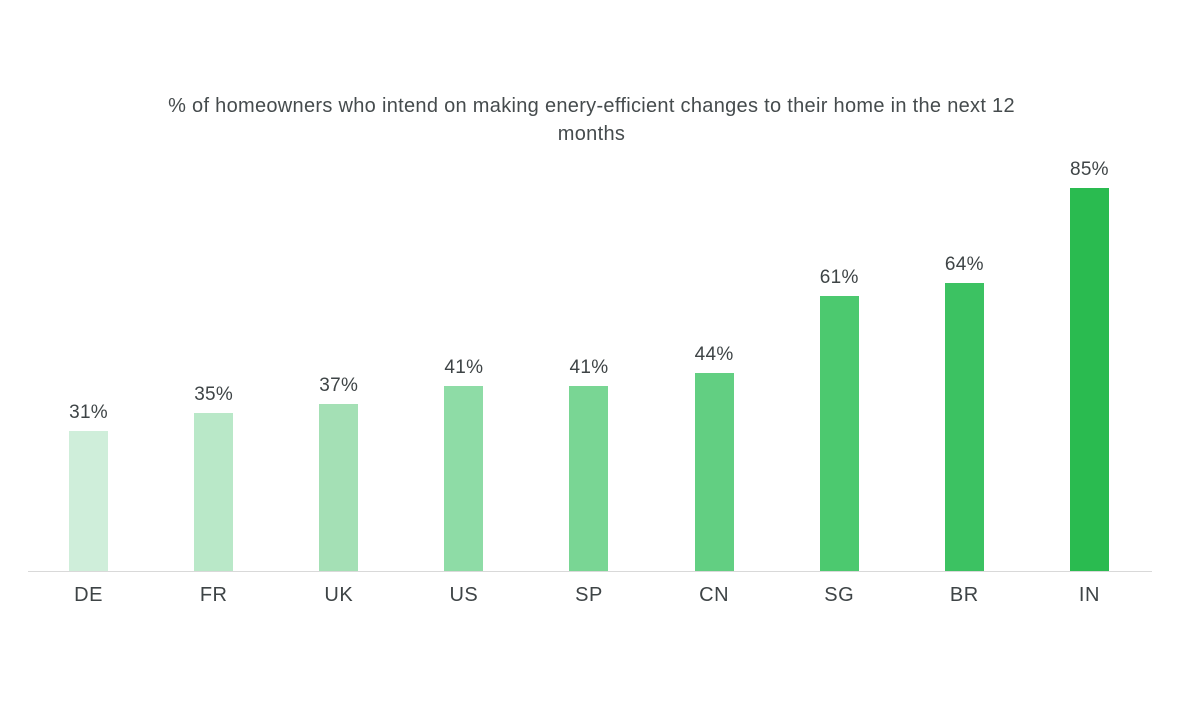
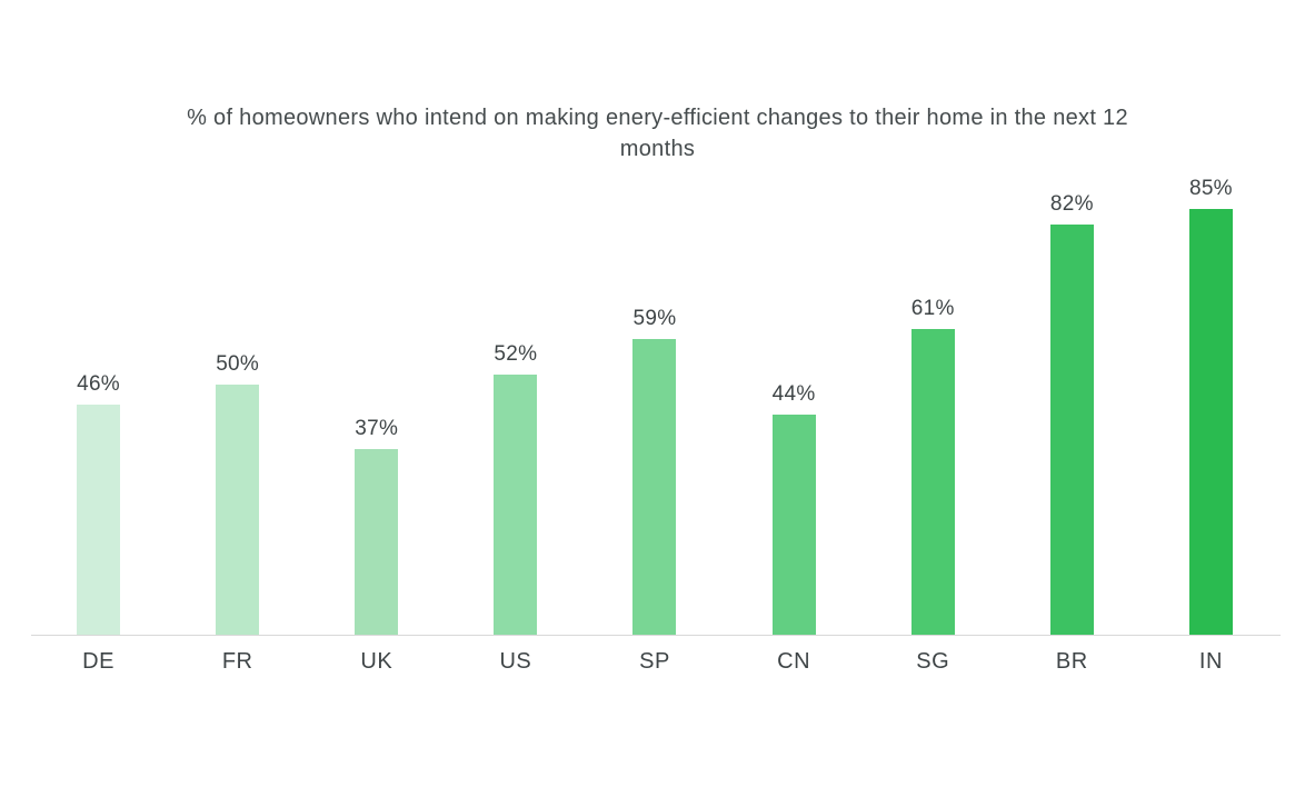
DE: 31% -> 46%
FR: 35% -> 50%
US: 41% -> 52%
SP: 41% -> 59%
BR: 64% -> 82%
